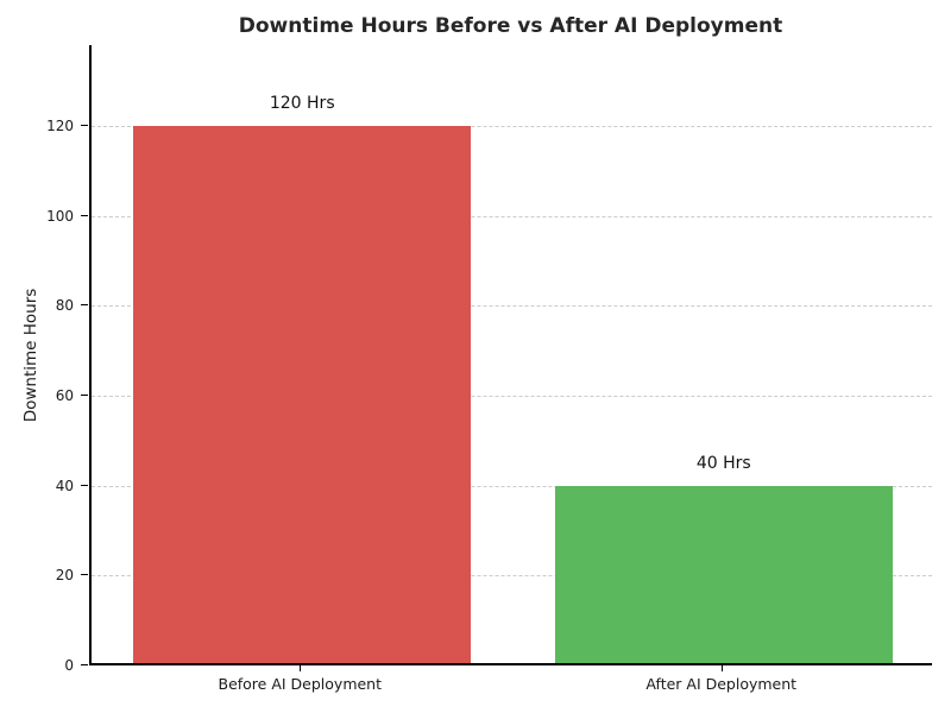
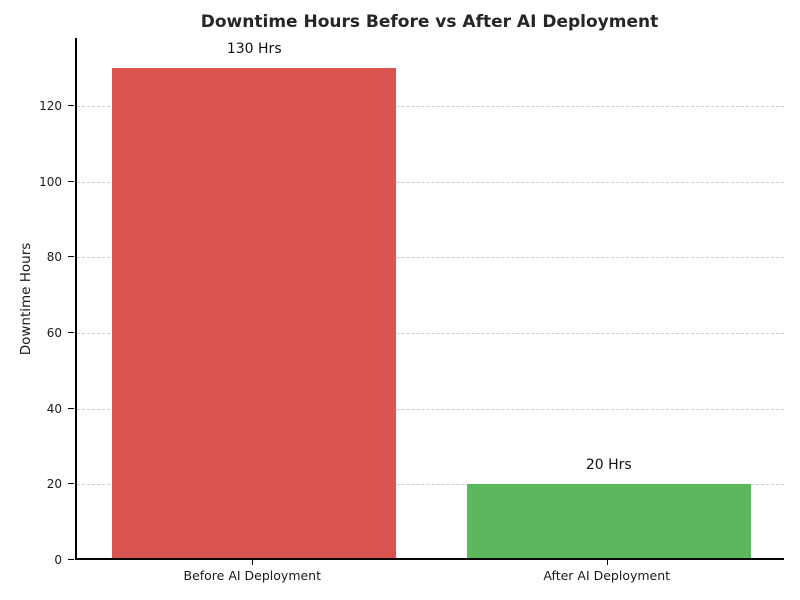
Before AI Deployment: 120 -> 130
After AI Deployment: 40 -> 20
